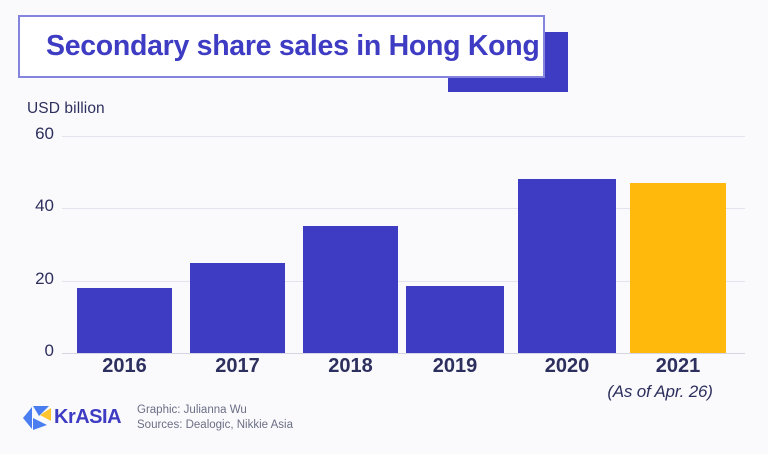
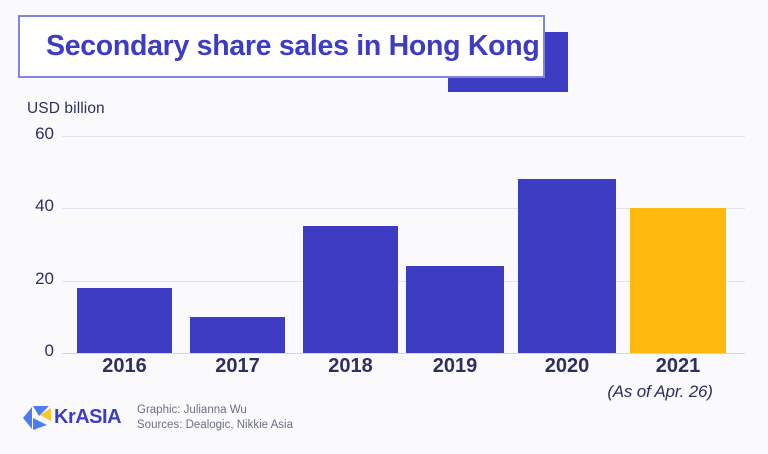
2017: 25 -> 10
2019: 18 -> 24
2021: 47 -> 40
